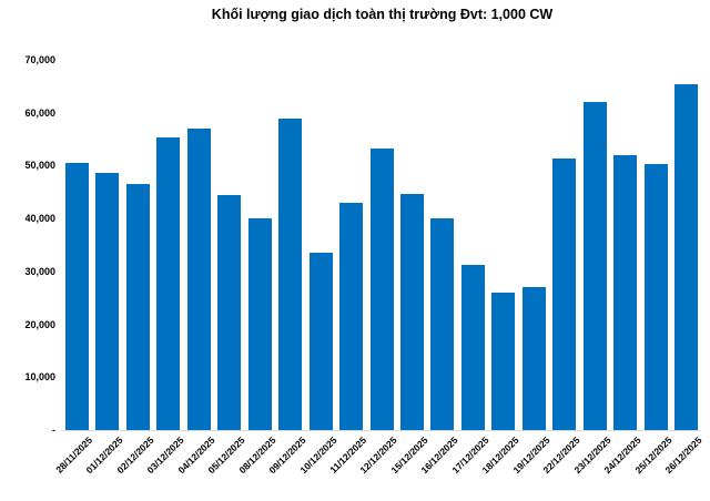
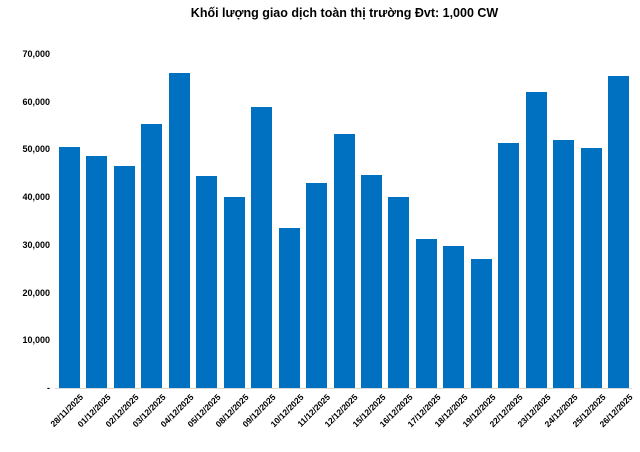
04/12/2025: 57000 -> 66000
18/12/2025: 26000 -> 30000
